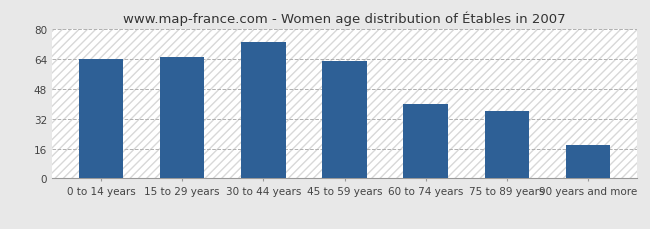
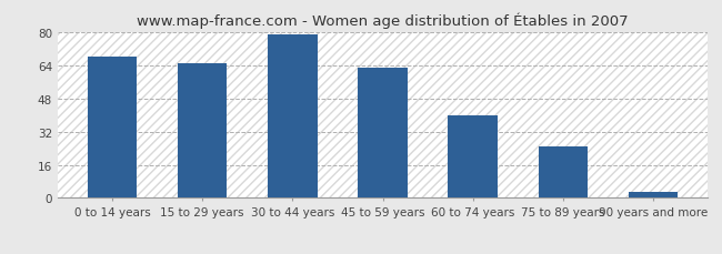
0 to 14 years: 64 -> 68
30 to 44 years: 73 -> 79
75 to 89 years: 36 -> 25
90 years and more: 18 -> 3
